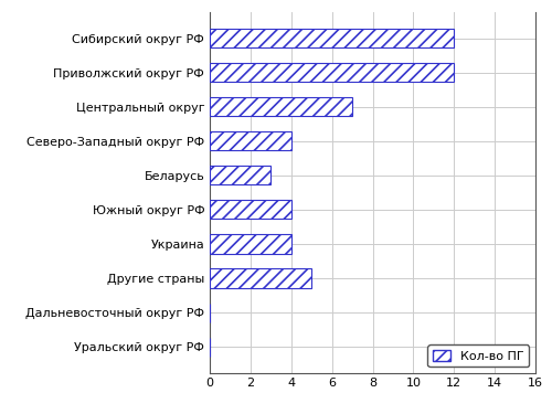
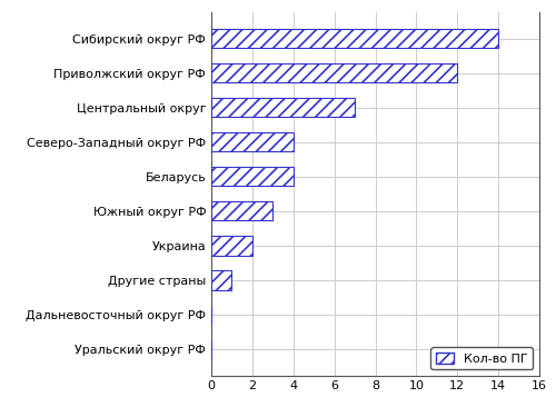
Сибирский округ РФ: 12 -> 14
Беларусь: 3 -> 4
Южный округ РФ: 4 -> 3
Украина: 4 -> 2
Другие страны: 5 -> 1
